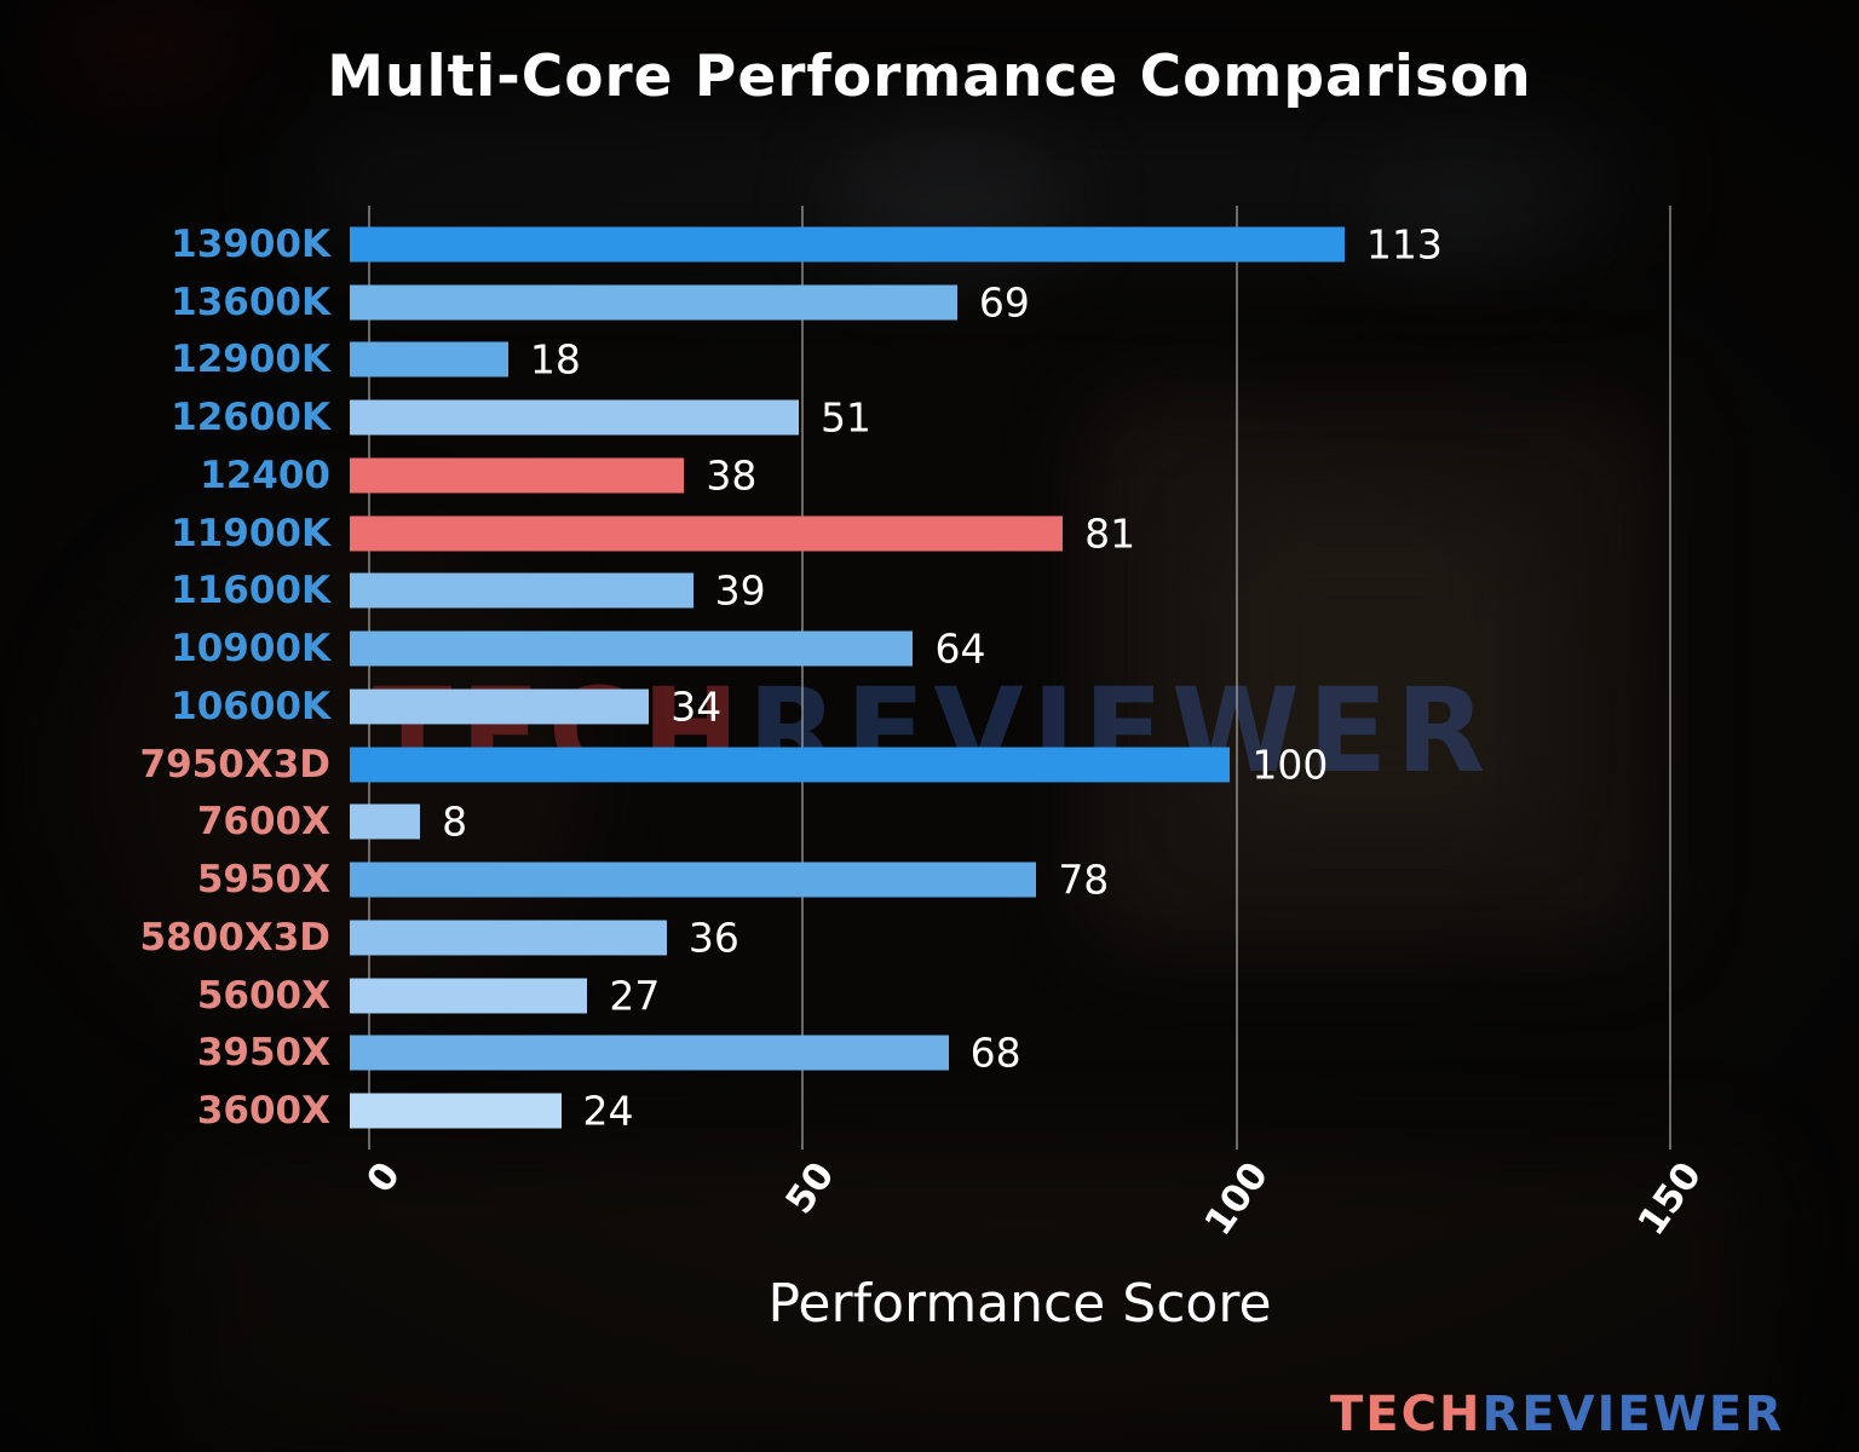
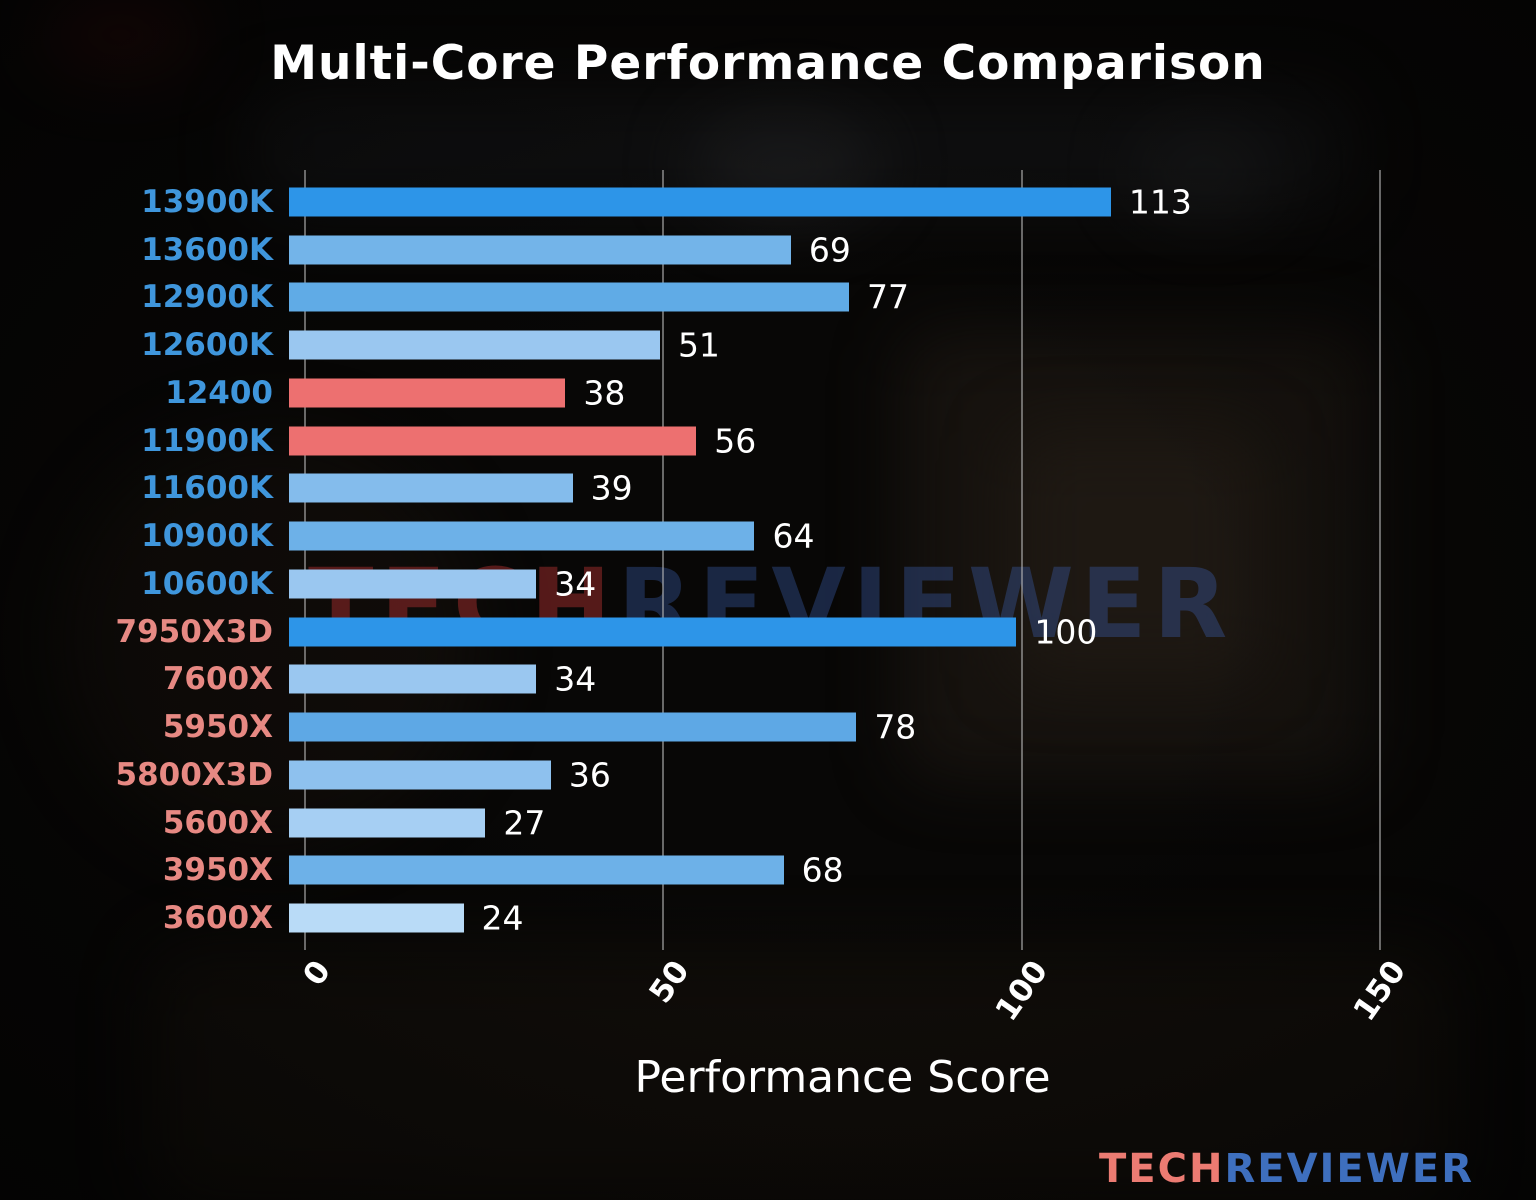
12900K: 18 -> 77
11900K: 81 -> 56
7600X: 8 -> 34
